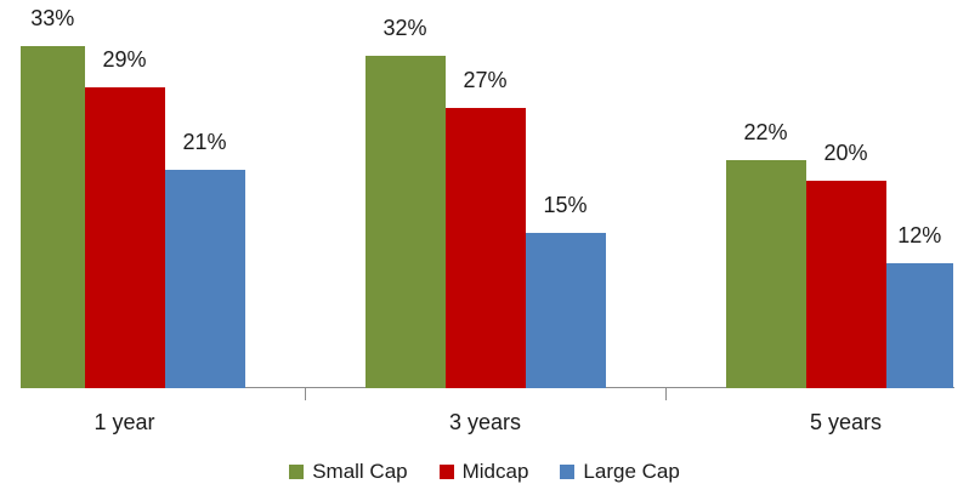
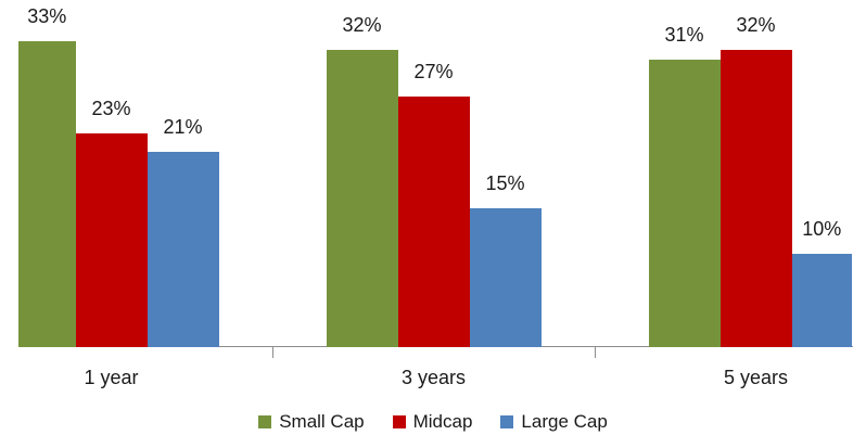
Midcap/1 year: 29% -> 23%
Small Cap/5 years: 22% -> 31%
Midcap/5 years: 20% -> 32%
Large Cap/5 years: 12% -> 10%
